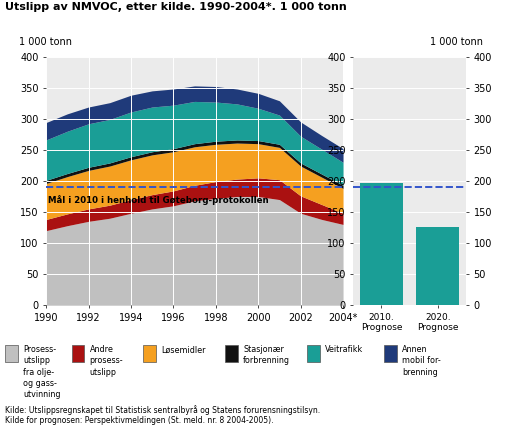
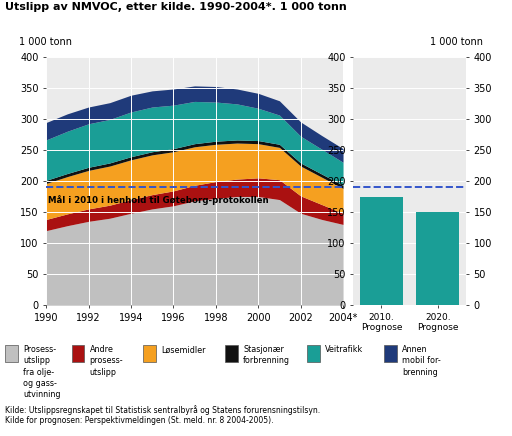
2010. Prognose: 196 -> 174
2020. Prognose: 126 -> 150
